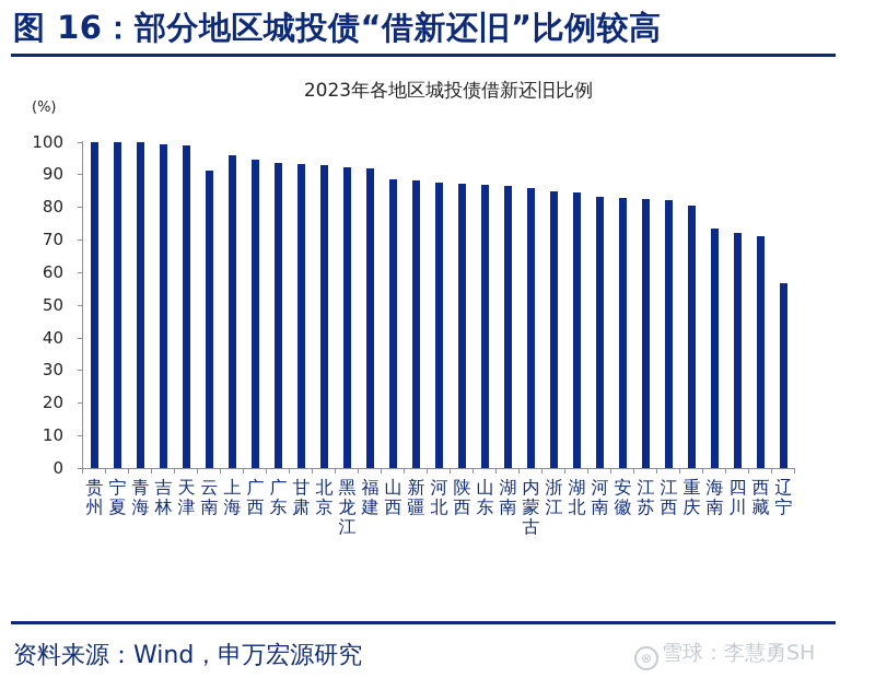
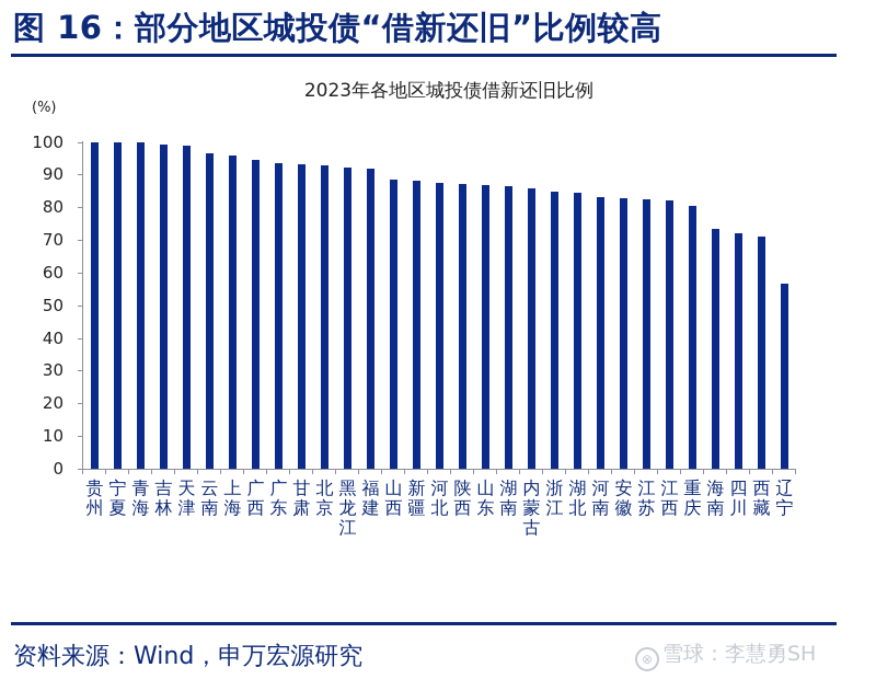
云南: 91 -> 96
